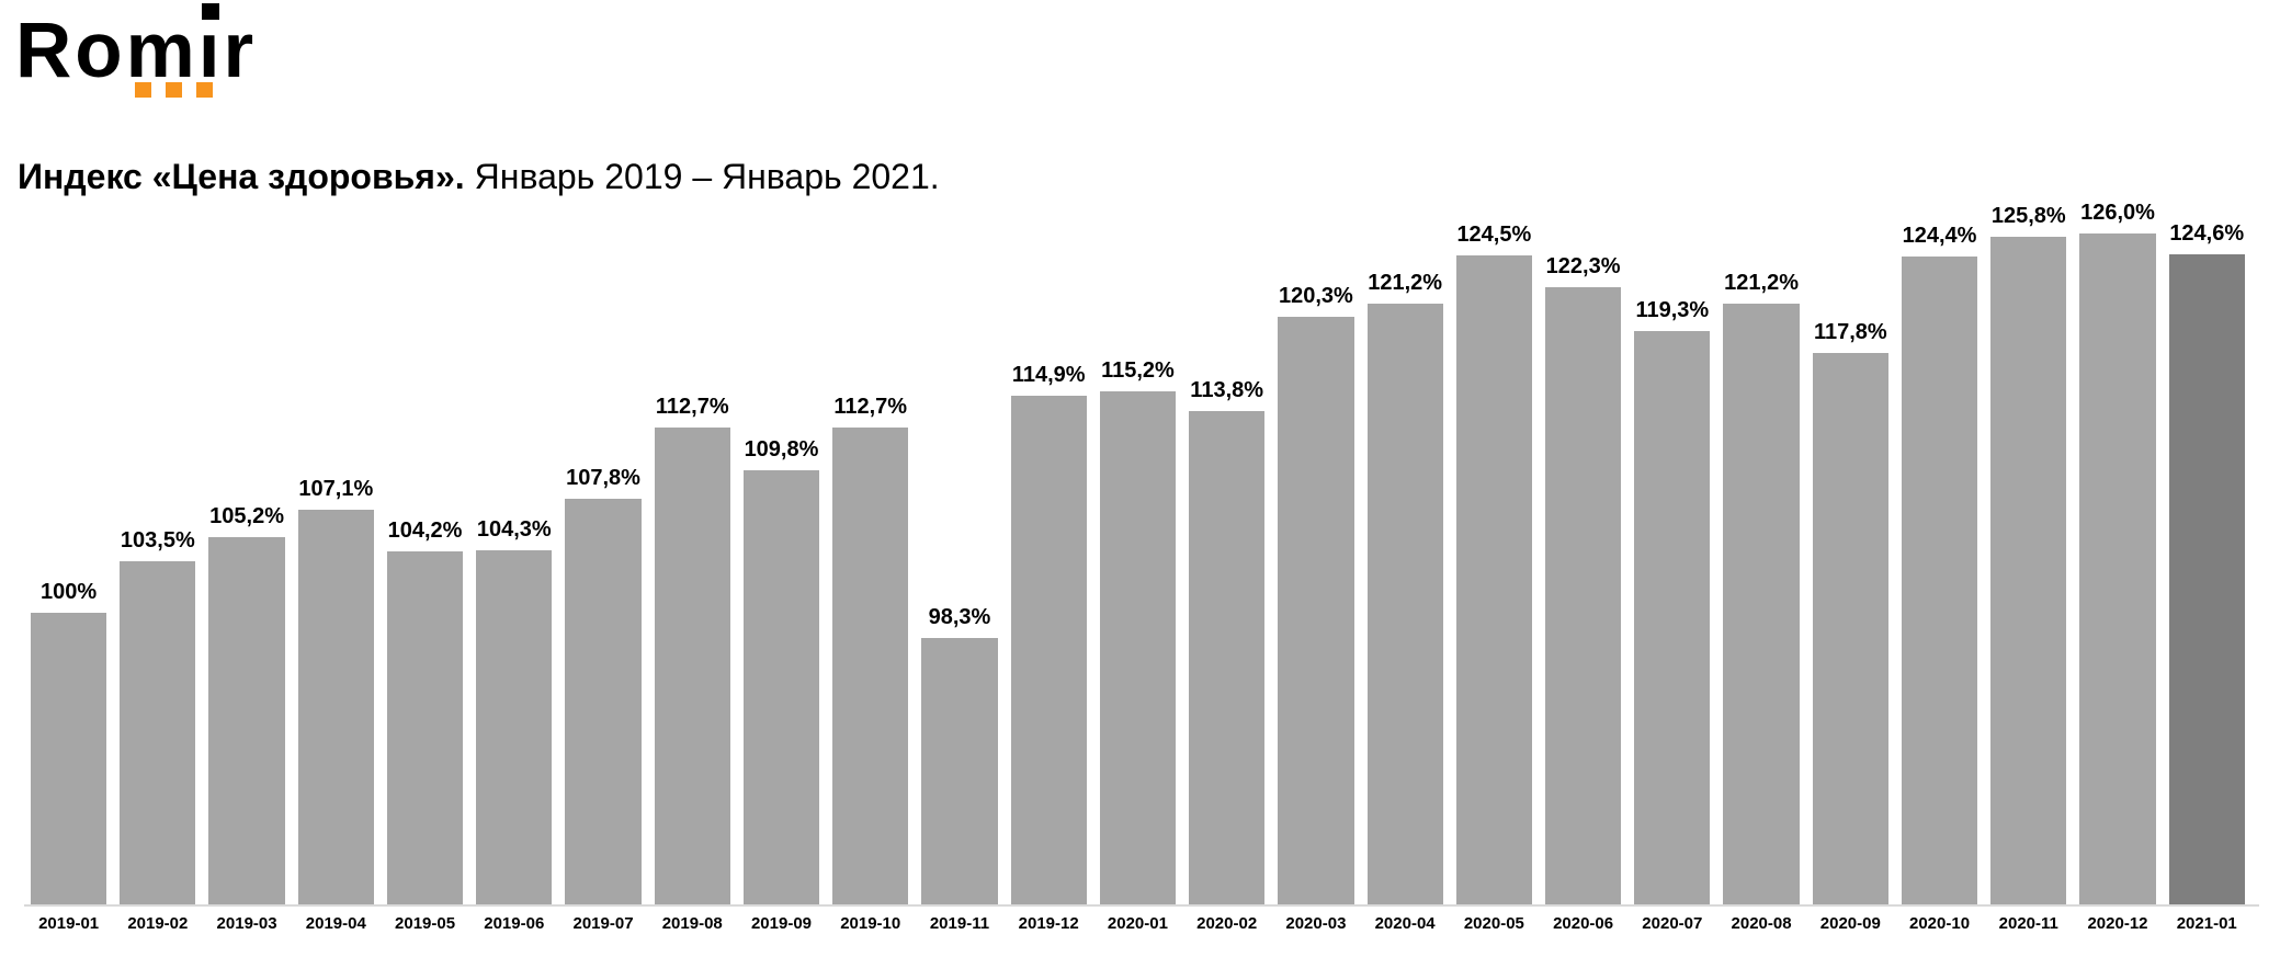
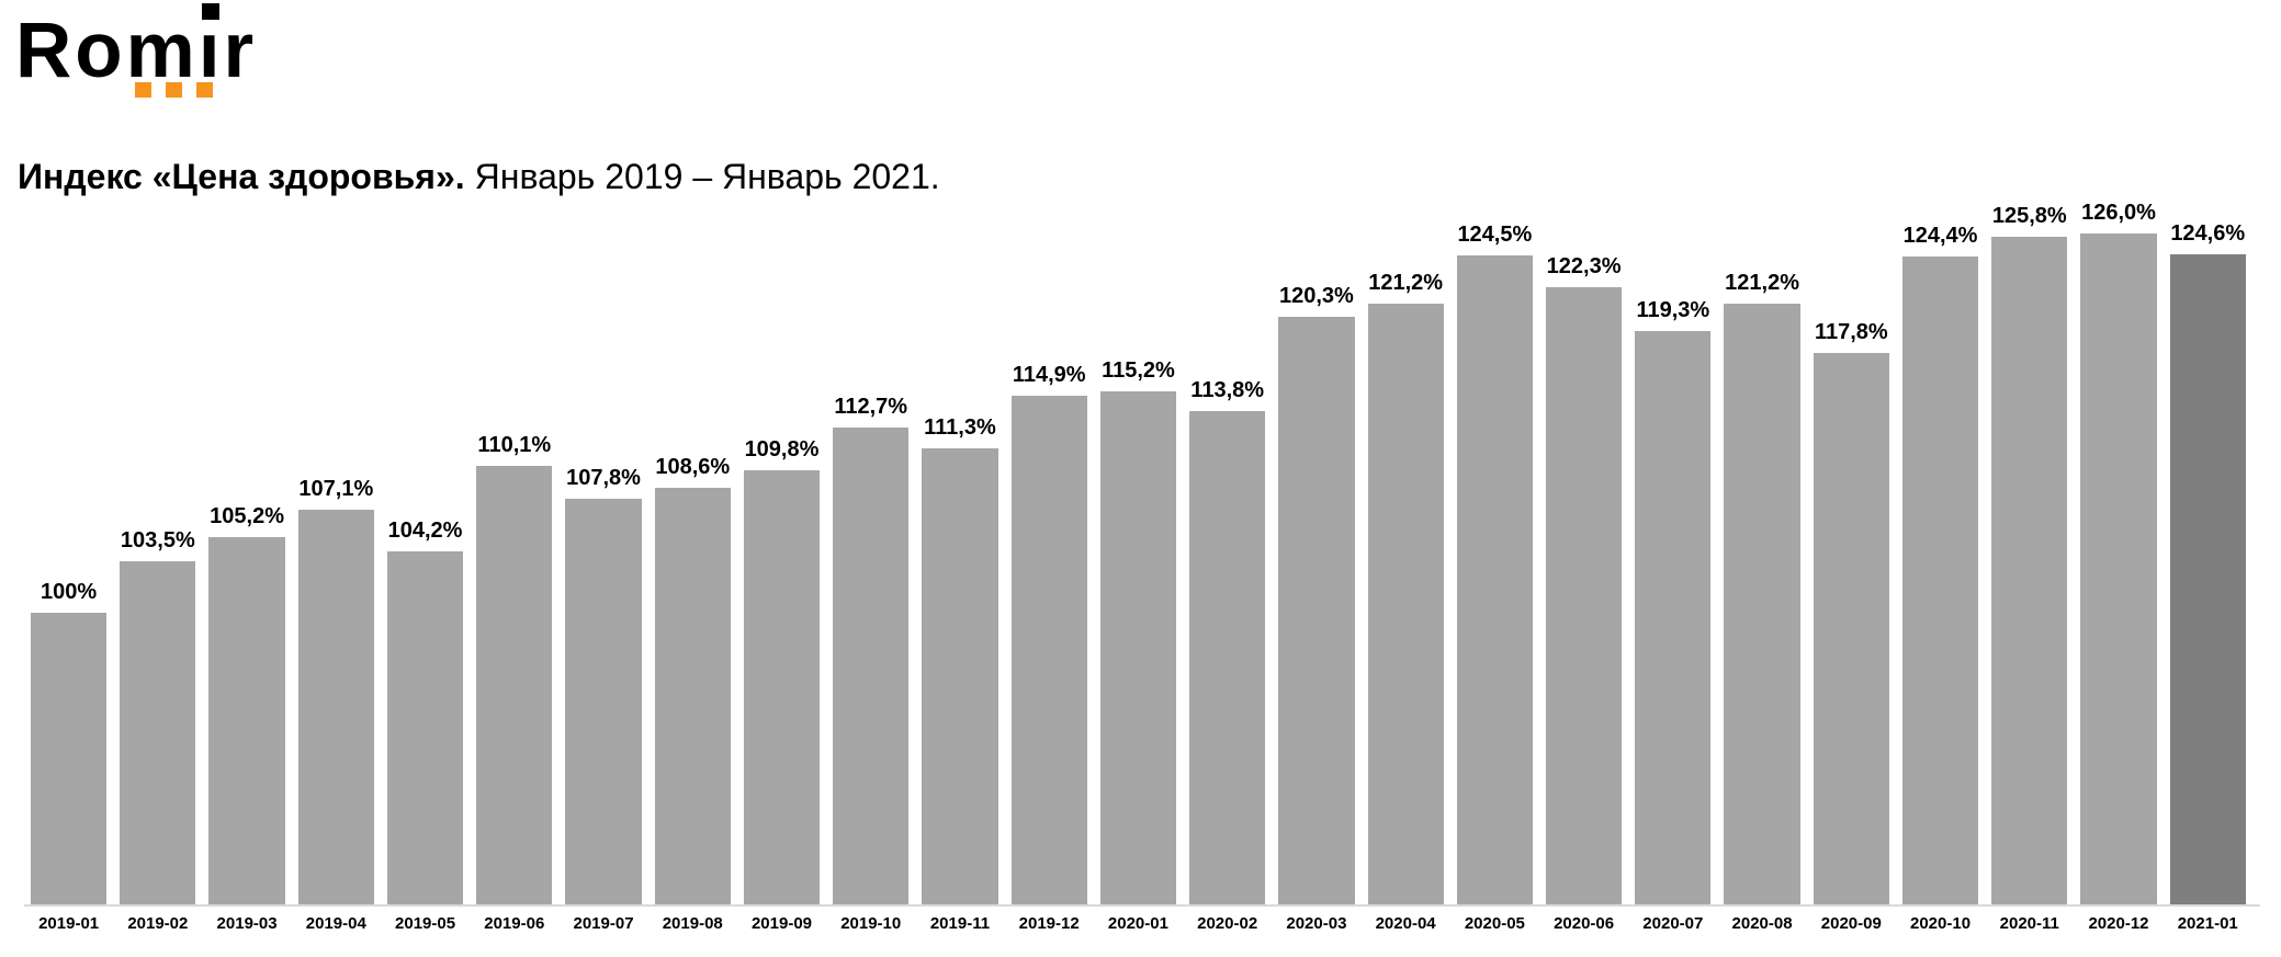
2019-06: 104,3% -> 110,1%
2019-08: 112,7% -> 108,6%
2019-11: 98,3% -> 111,3%
